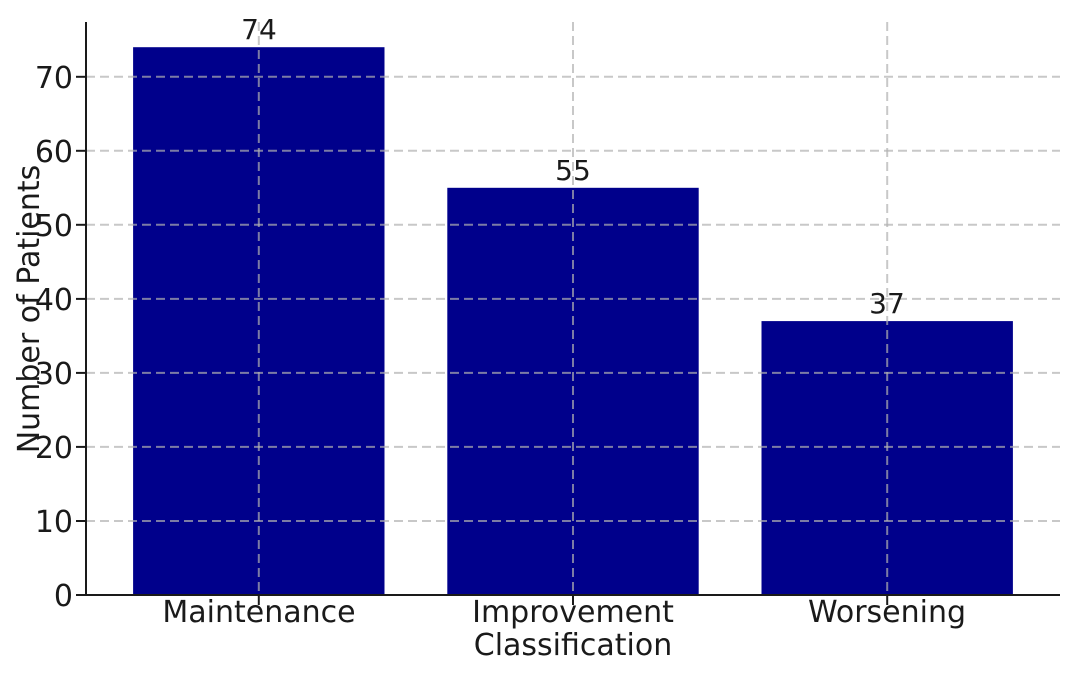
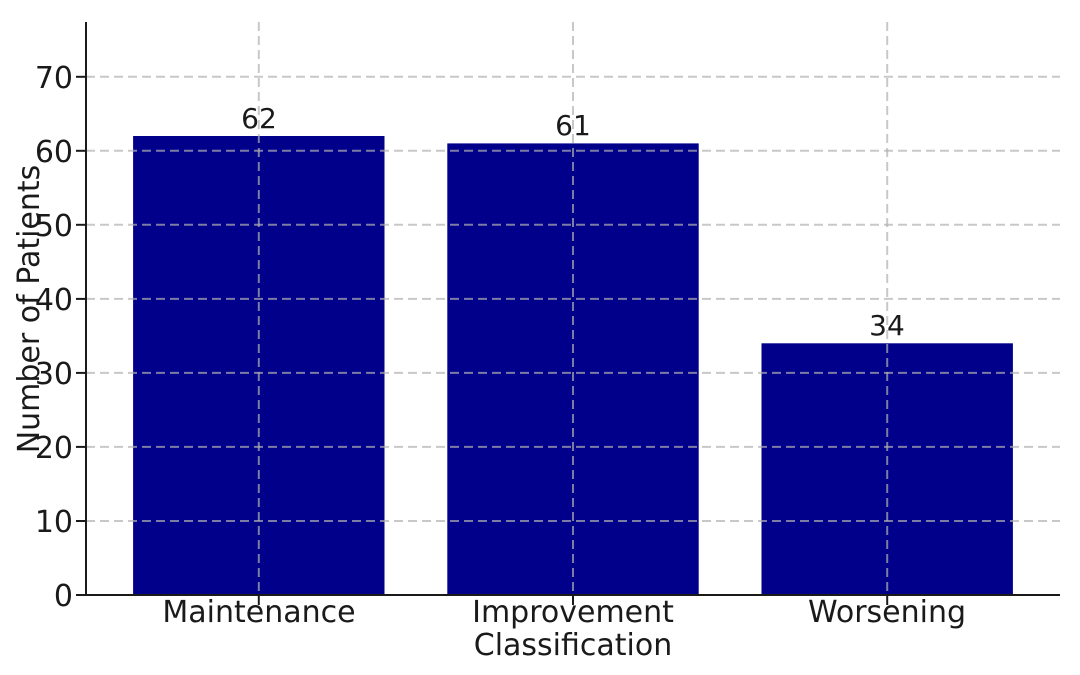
Maintenance: 74 -> 62
Improvement: 55 -> 61
Worsening: 37 -> 34
